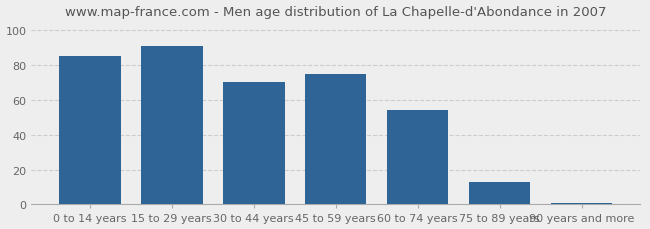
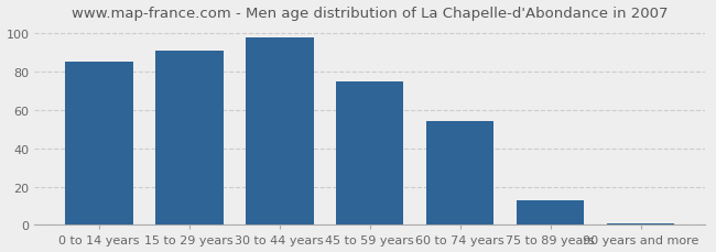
30 to 44 years: 70 -> 98
